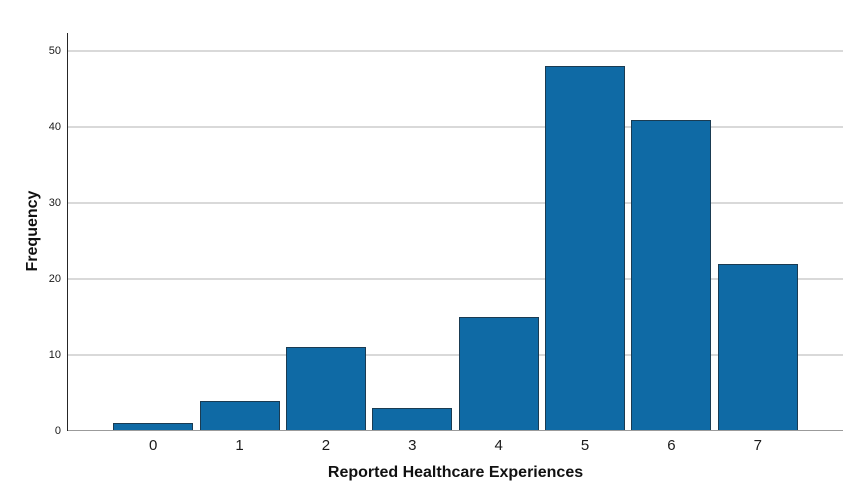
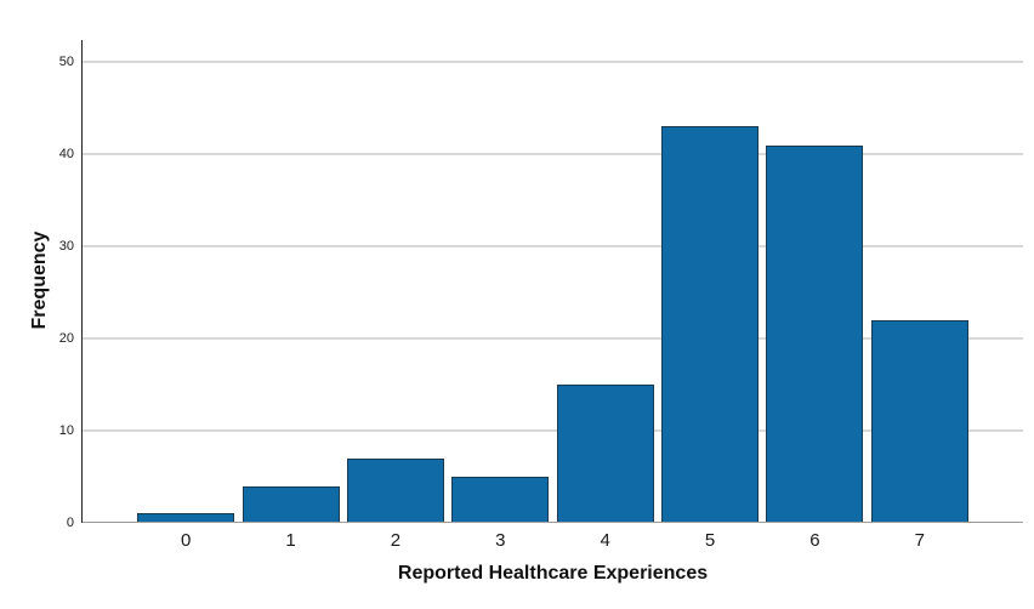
2: 11 -> 7
3: 3 -> 5
5: 48 -> 43
